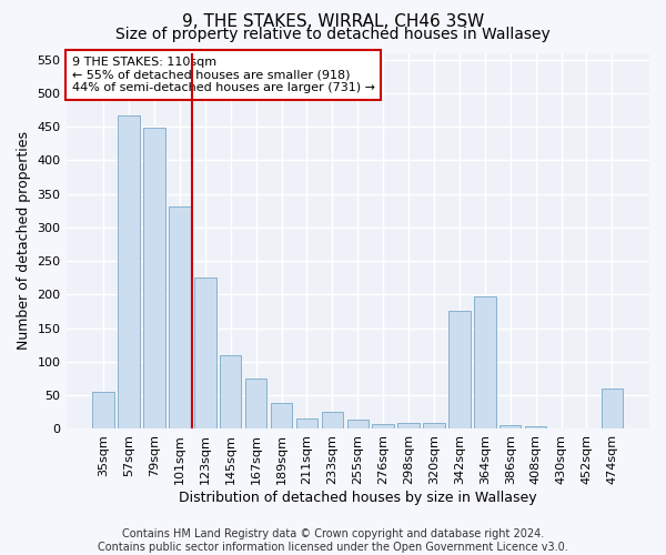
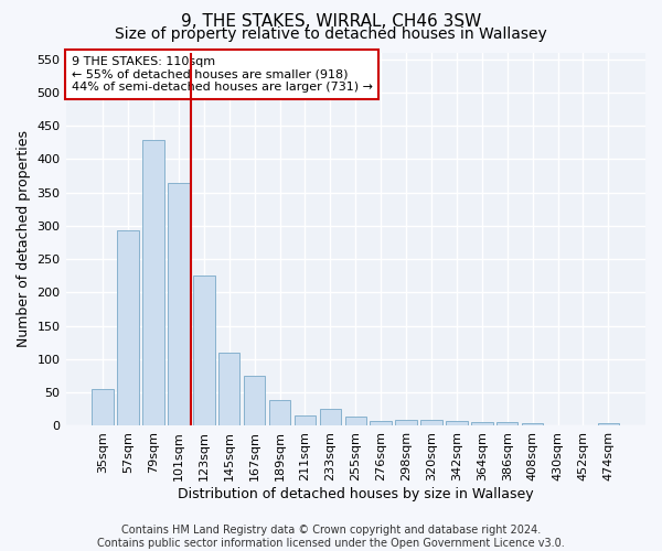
57sqm: 466 -> 293
79sqm: 448 -> 428
101sqm: 332 -> 365
342sqm: 176 -> 7
364sqm: 198 -> 5
474sqm: 60 -> 4
